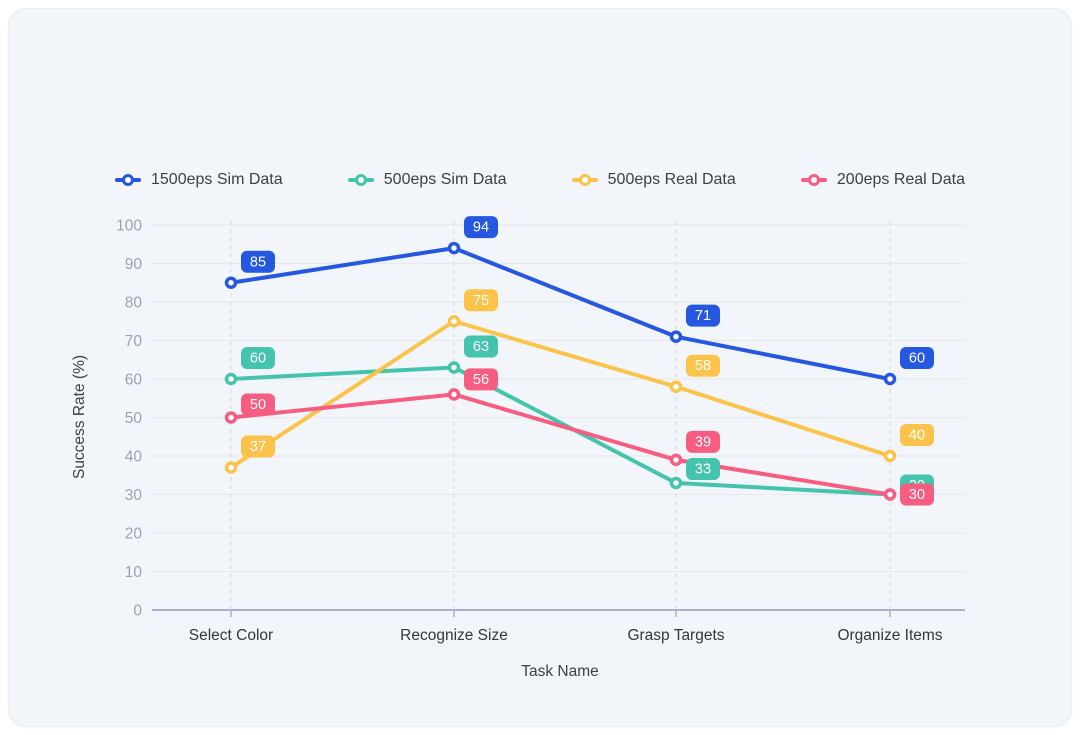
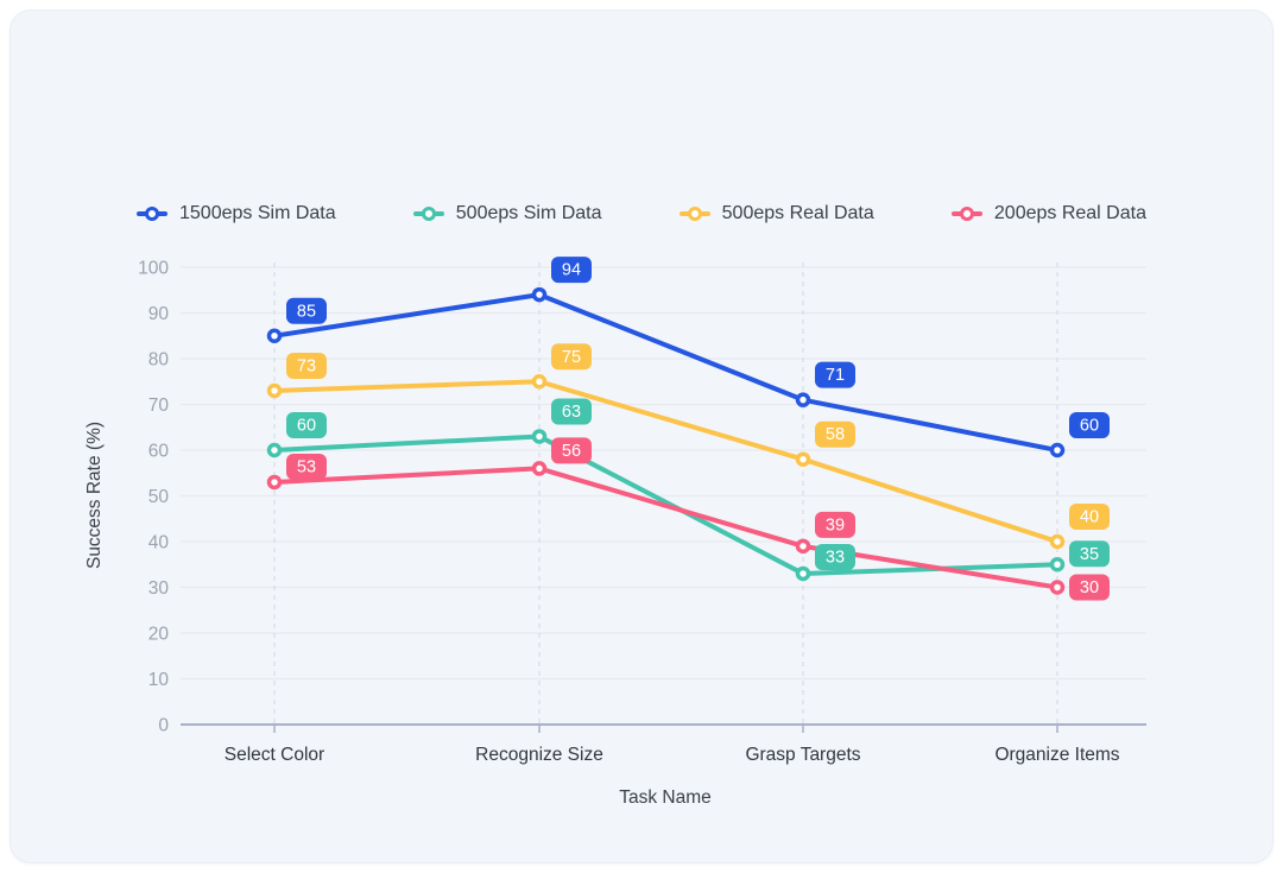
500eps Real Data/Select Color: 37 -> 73
200eps Real Data/Select Color: 50 -> 53
500eps Sim Data/Organize Items: 30 -> 35
